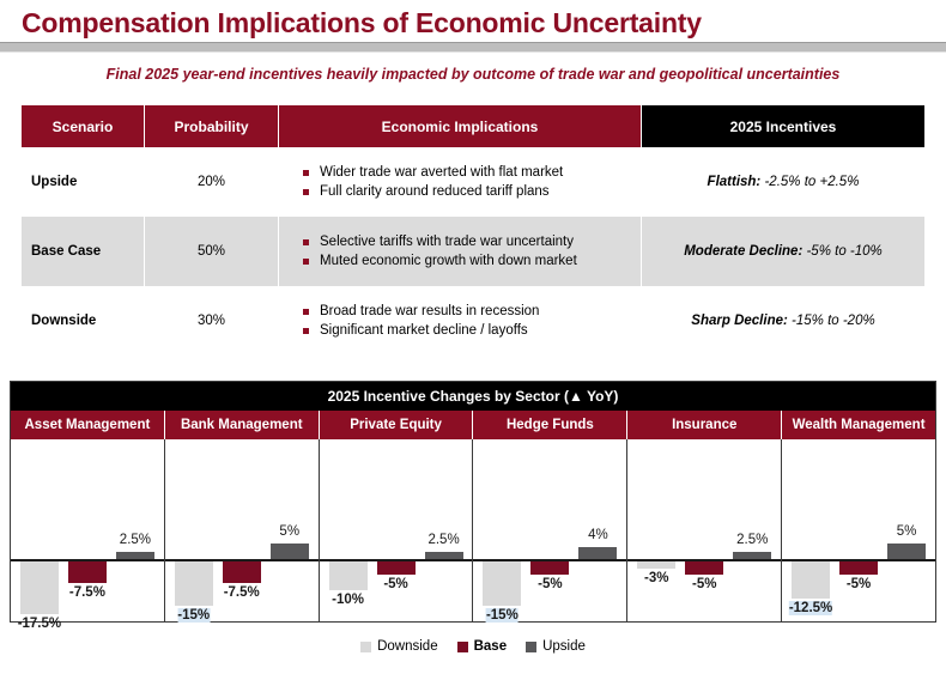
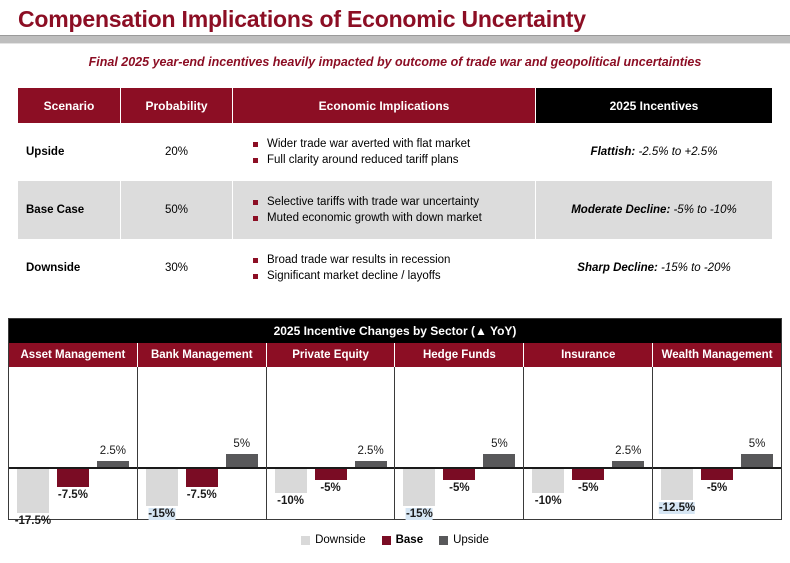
Upside/Hedge Funds: 4% -> 5%
Downside/Insurance: -3% -> -10%
